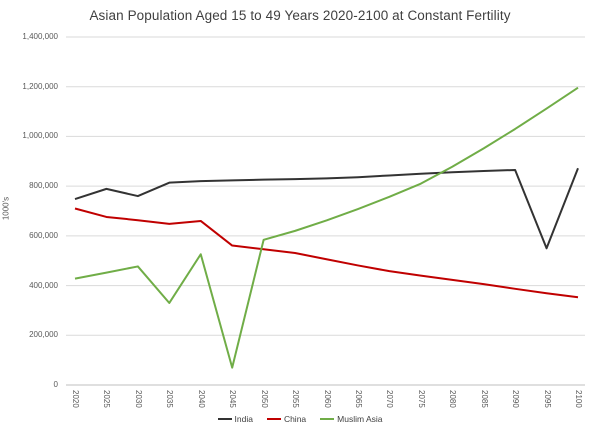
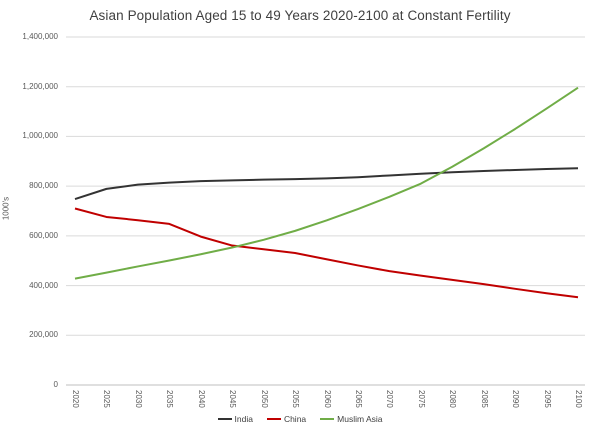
India/2030: 760000 -> 810000
Muslim Asia/2035: 330000 -> 500000
China/2040: 660000 -> 600000
Muslim Asia/2045: 70000 -> 550000
India/2095: 550000 -> 870000
